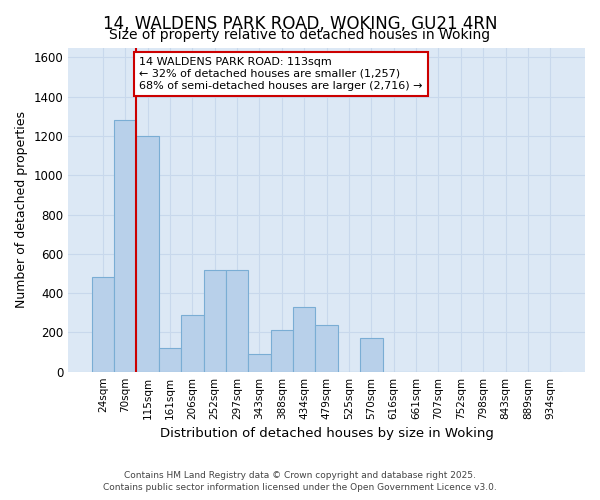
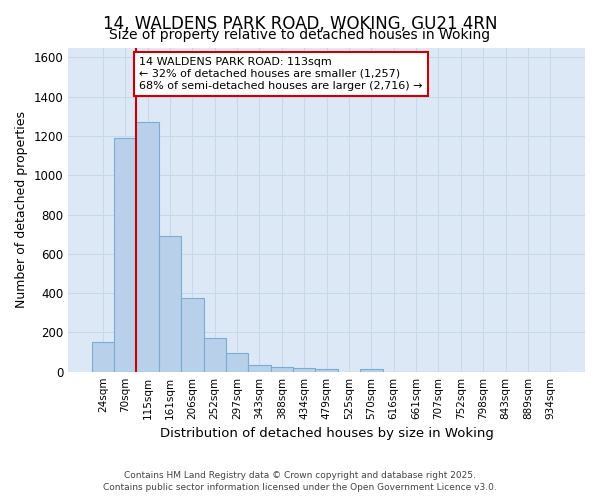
24sqm: 480 -> 150
70sqm: 1280 -> 1190
115sqm: 1200 -> 1270
161sqm: 120 -> 690
206sqm: 290 -> 380
252sqm: 520 -> 170
297sqm: 520 -> 100
343sqm: 90 -> 40
388sqm: 210 -> 20
434sqm: 330 -> 20
479sqm: 240 -> 20
570sqm: 170 -> 20
